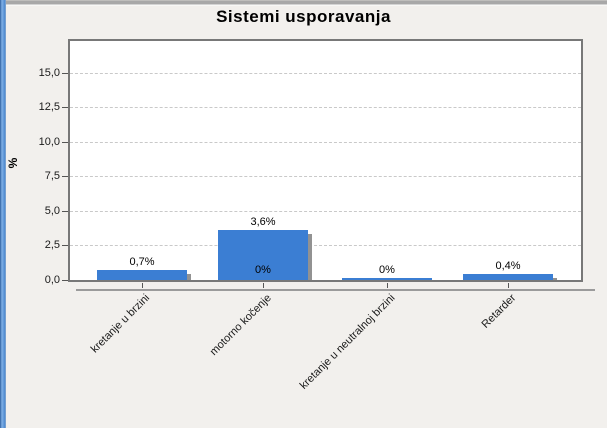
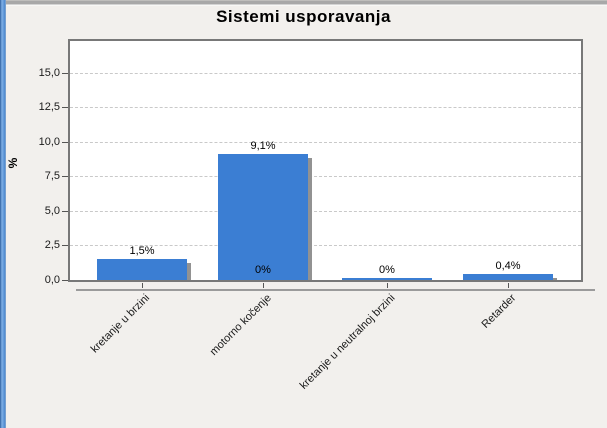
kretanje u brzini: 0,7% -> 1,5%
motorno kočenje: 3,6% -> 9,1%
